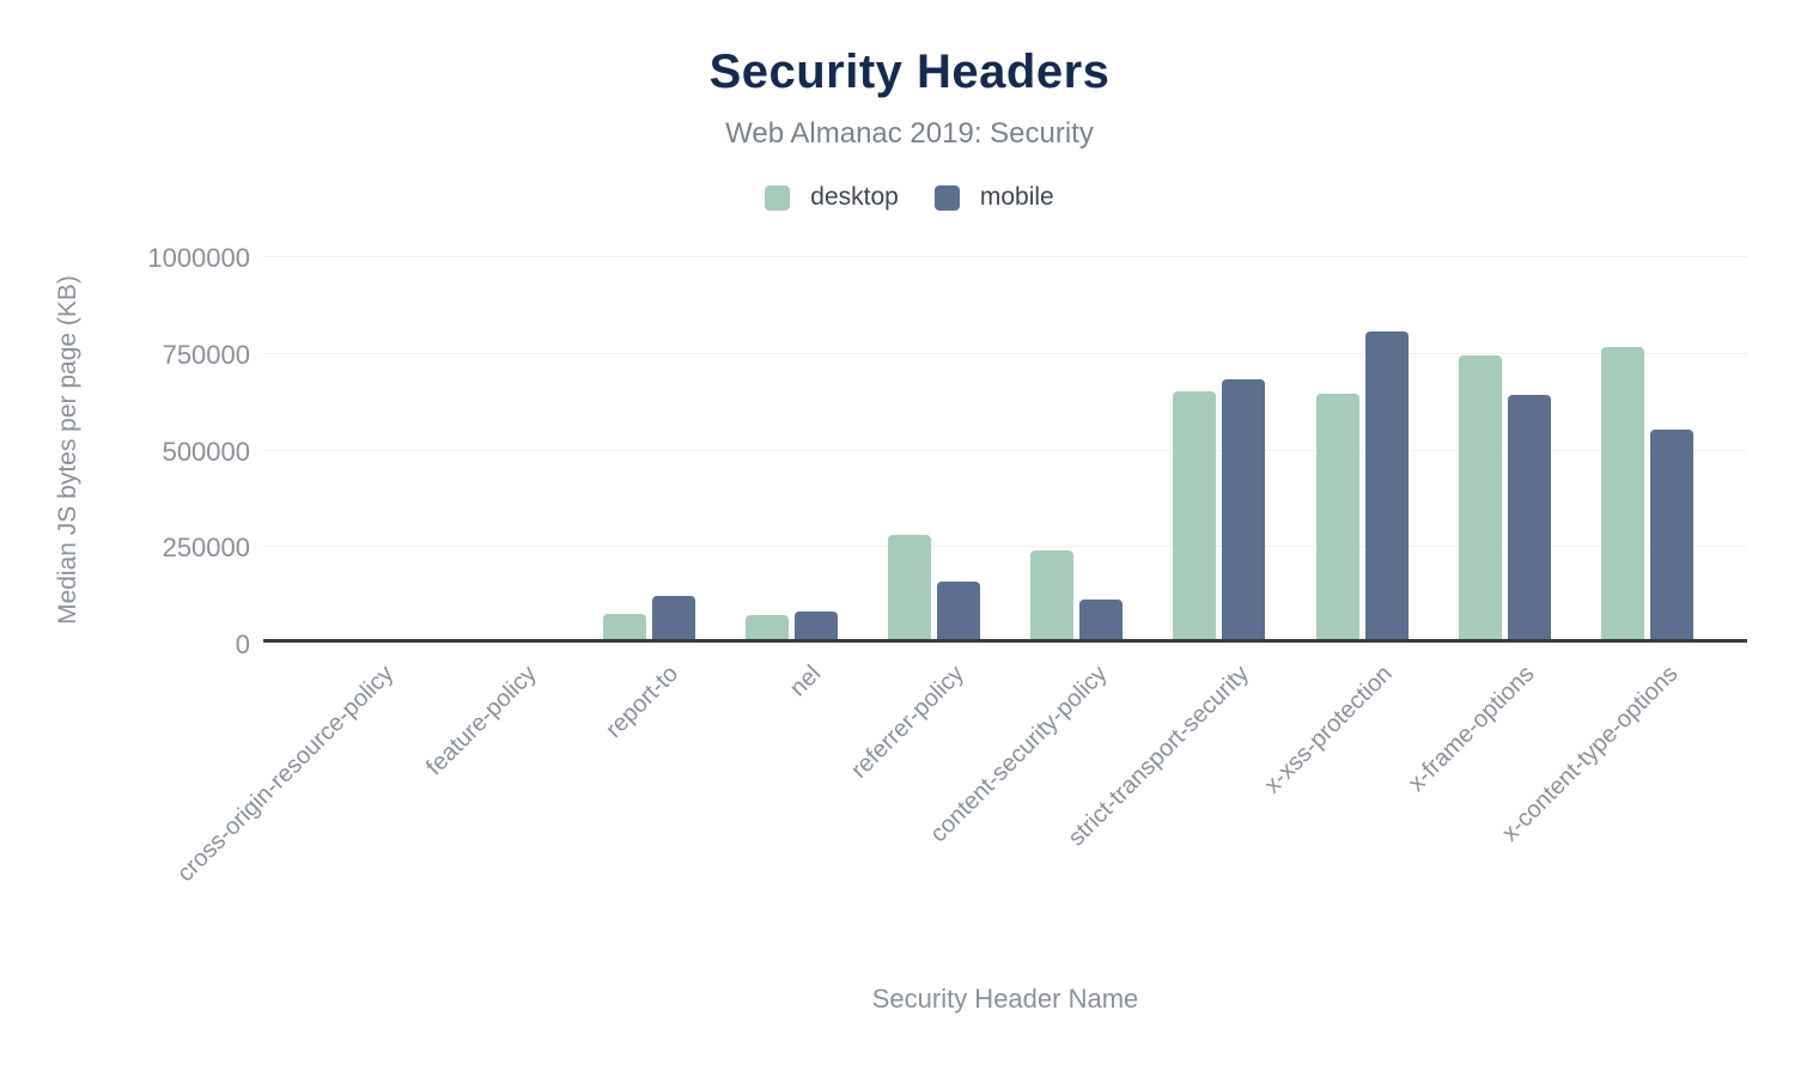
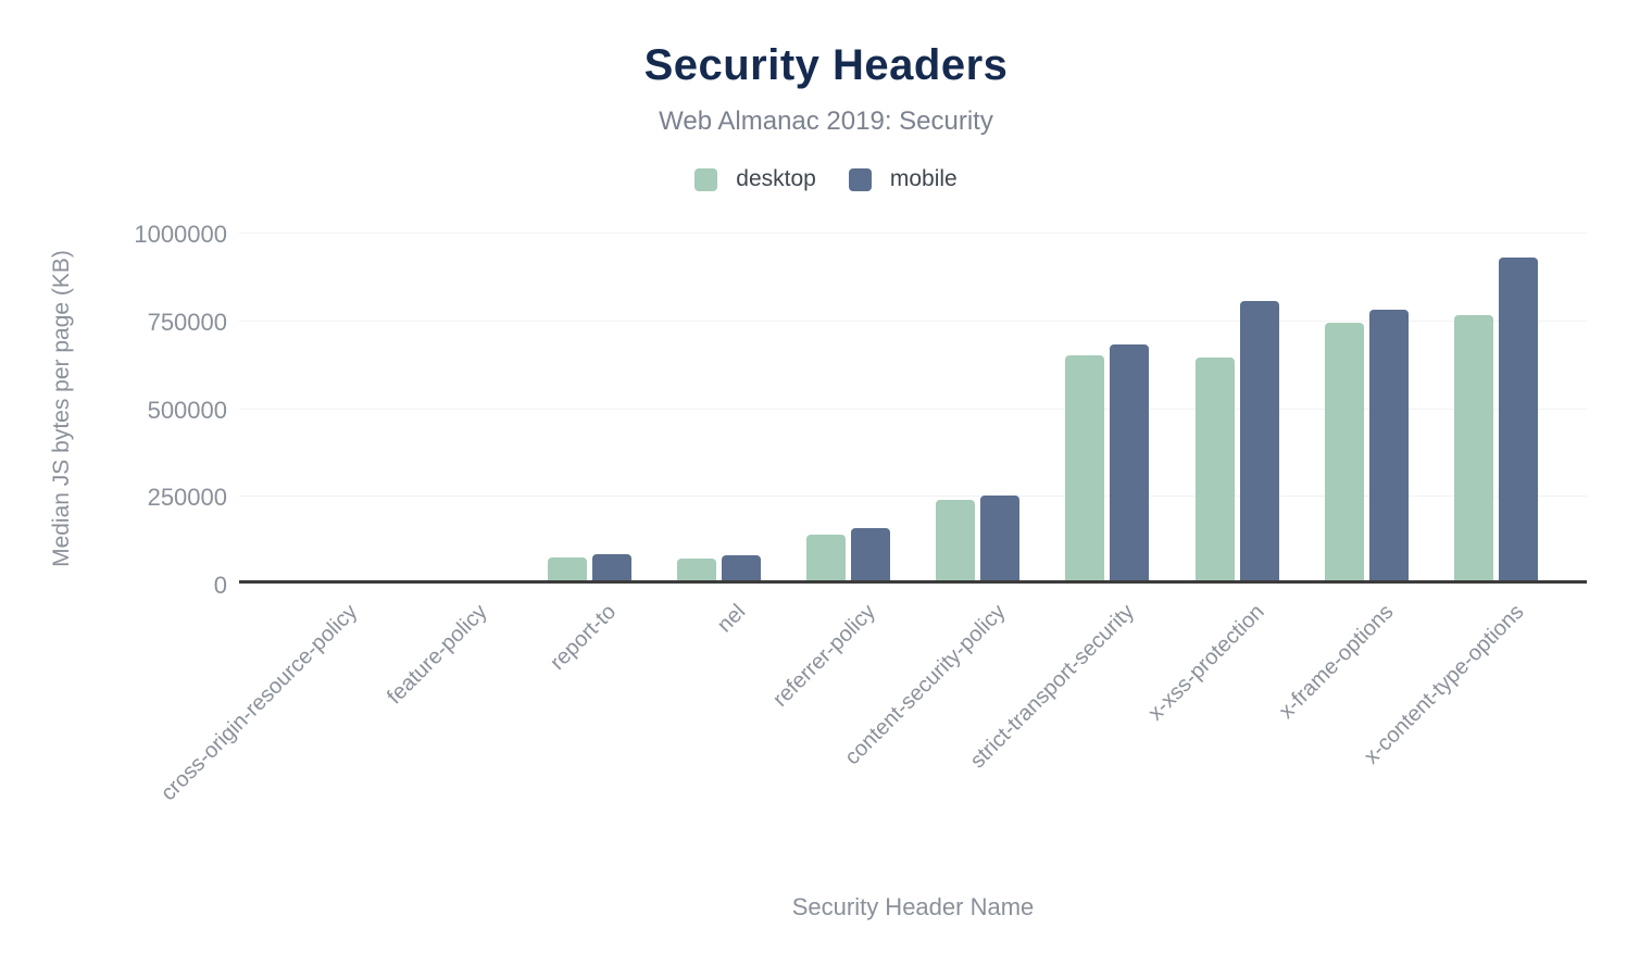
mobile/report-to: 120000 -> 80000
desktop/referrer-policy: 280000 -> 140000
mobile/content-security-policy: 110000 -> 250000
mobile/x-frame-options: 640000 -> 780000
mobile/x-content-type-options: 550000 -> 930000
